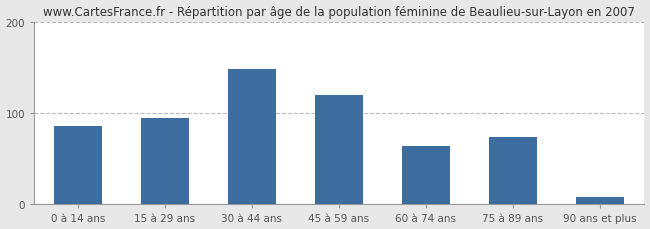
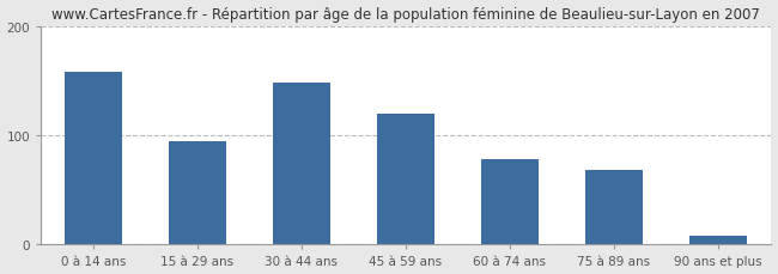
0 à 14 ans: 86 -> 158
60 à 74 ans: 64 -> 78
75 à 89 ans: 74 -> 68
